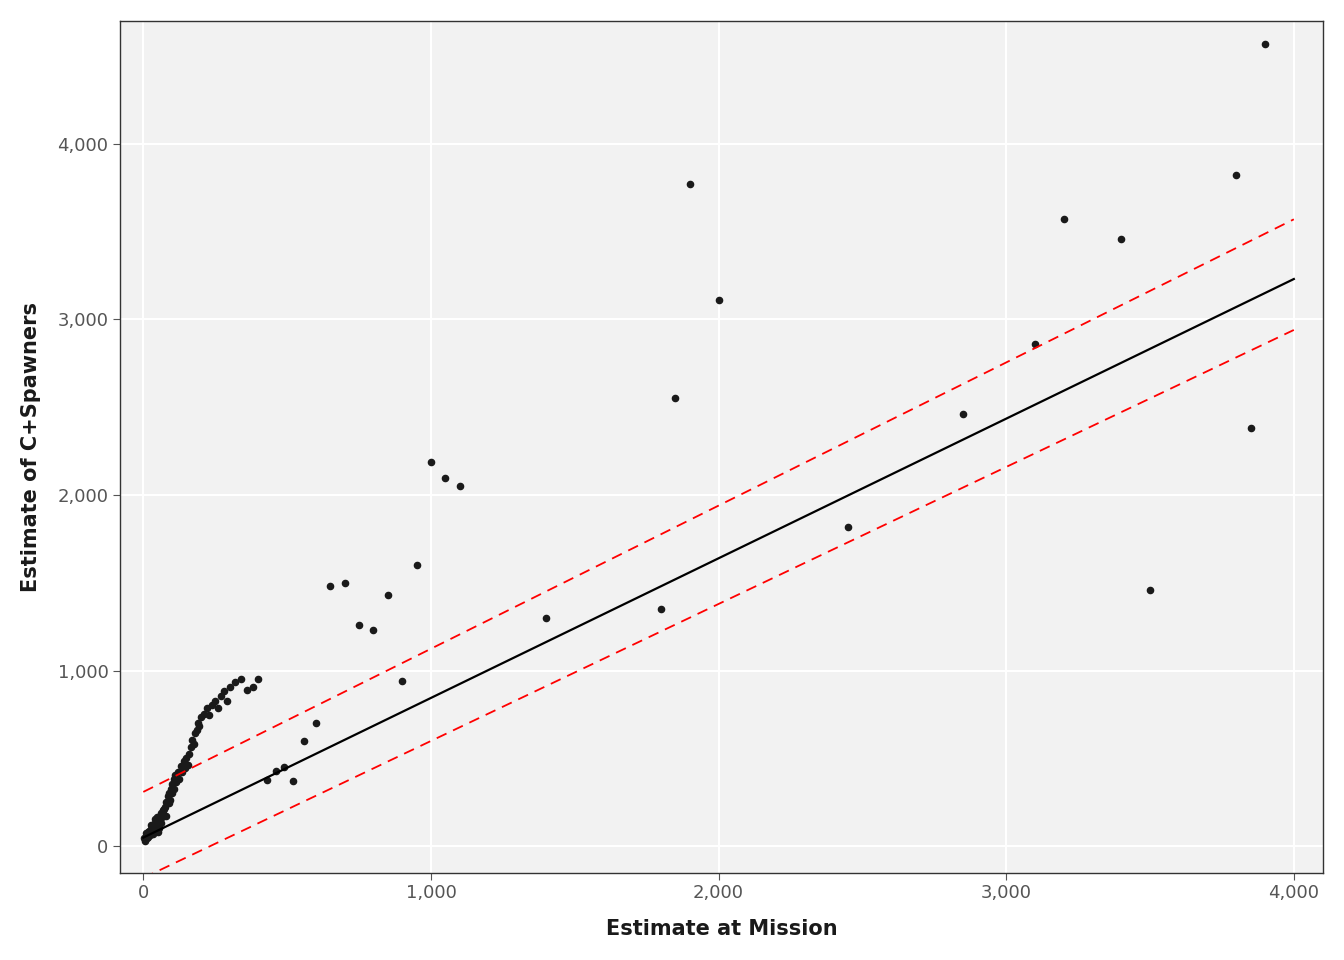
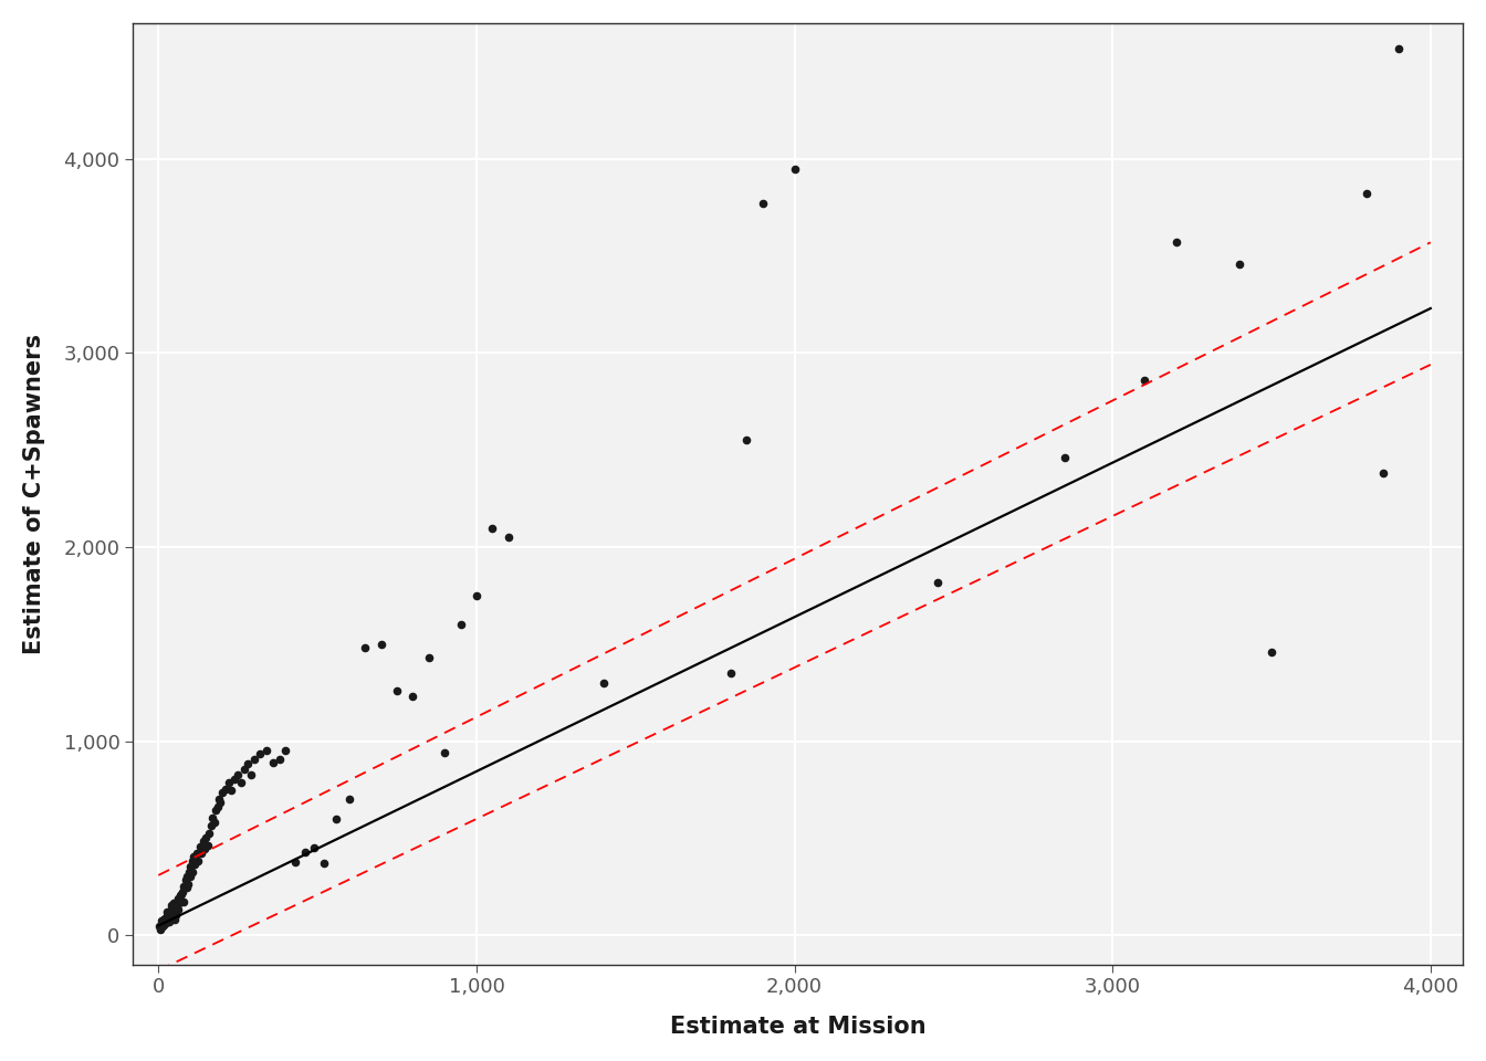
1,000: 2,190 -> 1,750
2,000: 3,110 -> 3,950
